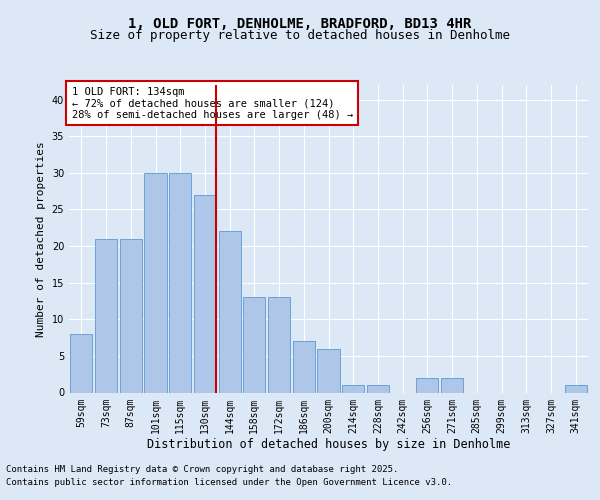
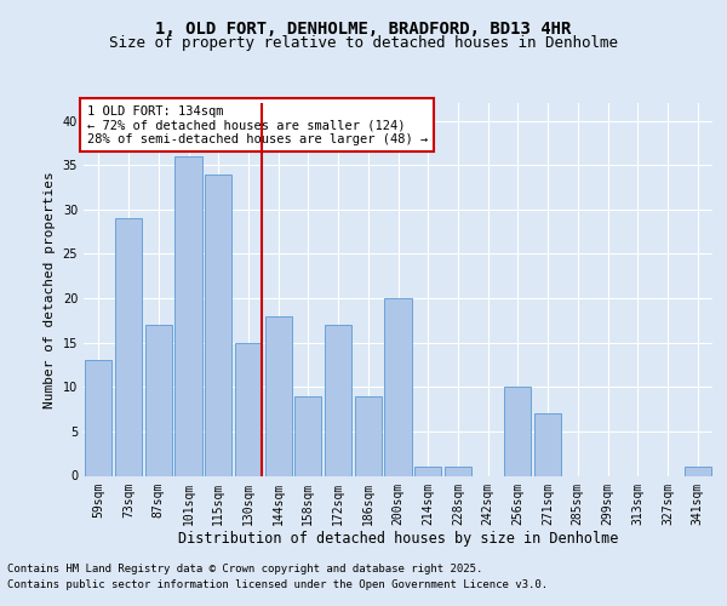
59sqm: 8 -> 13
73sqm: 21 -> 29
87sqm: 21 -> 17
101sqm: 30 -> 36
115sqm: 30 -> 34
130sqm: 27 -> 15
144sqm: 22 -> 18
158sqm: 13 -> 9
172sqm: 13 -> 17
186sqm: 7 -> 9
200sqm: 6 -> 20
256sqm: 2 -> 10
271sqm: 2 -> 7
